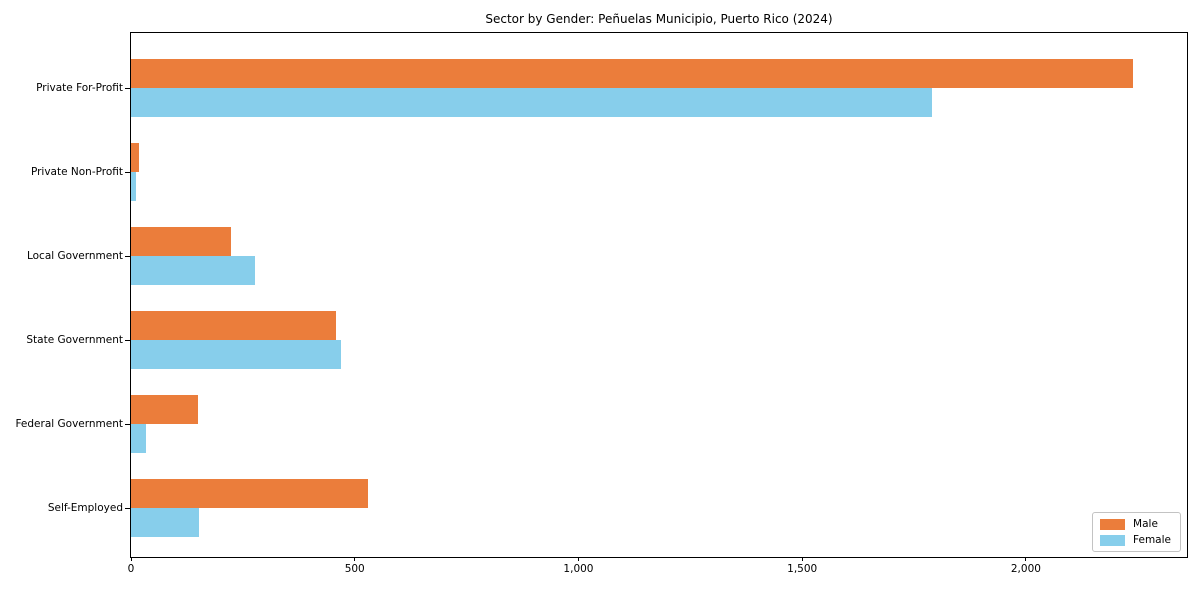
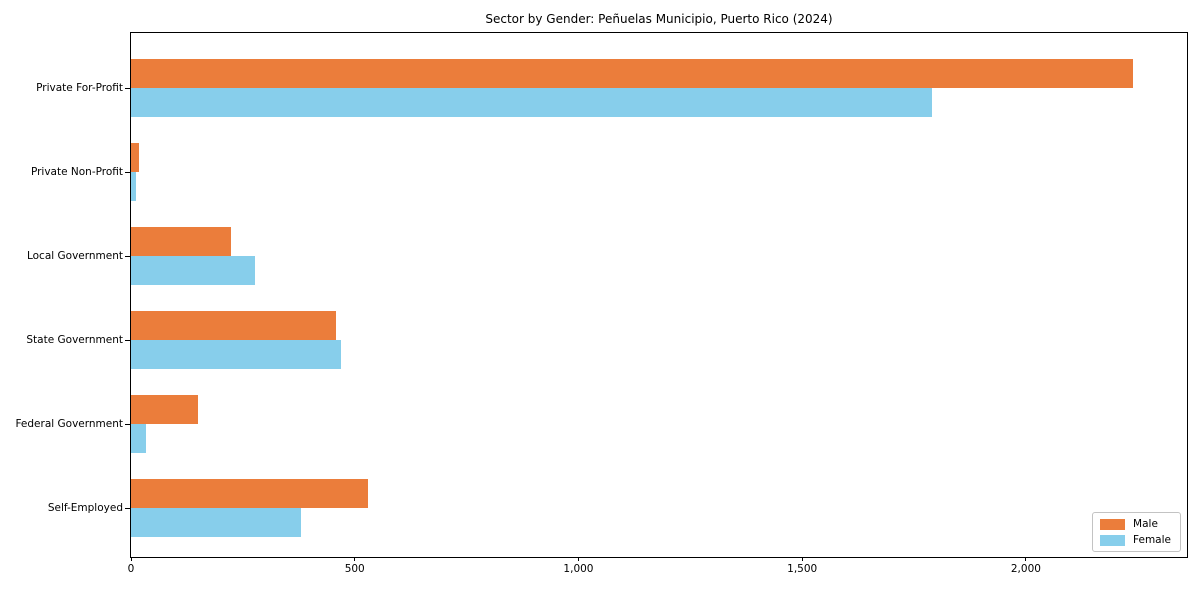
Female/Self-Employed: 150 -> 380
